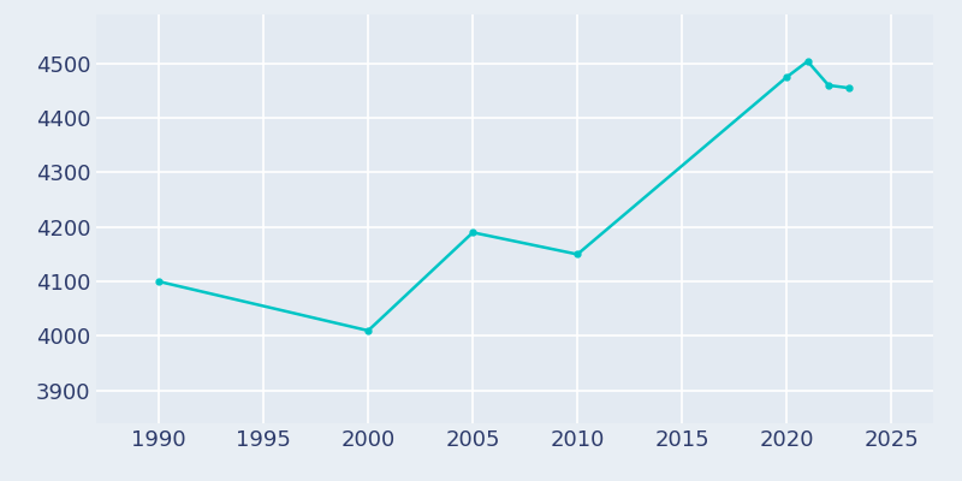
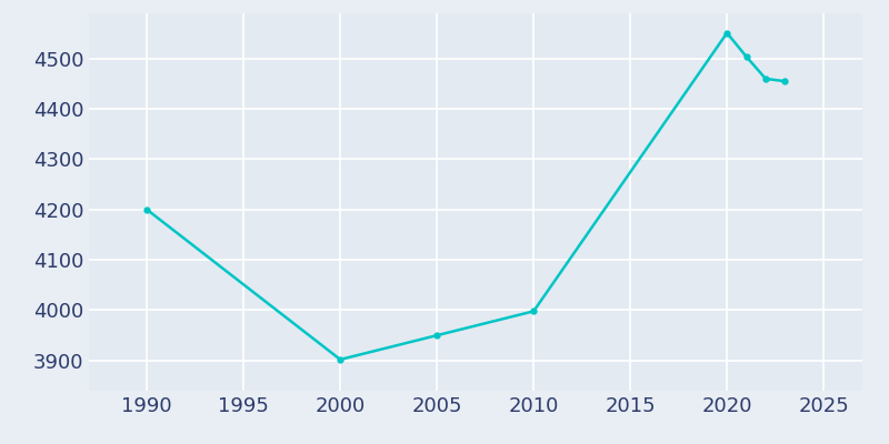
1990: 4100 -> 4200
2000: 4010 -> 3902
2005: 4190 -> 3950
2010: 4150 -> 3998
2020: 4475 -> 4551
